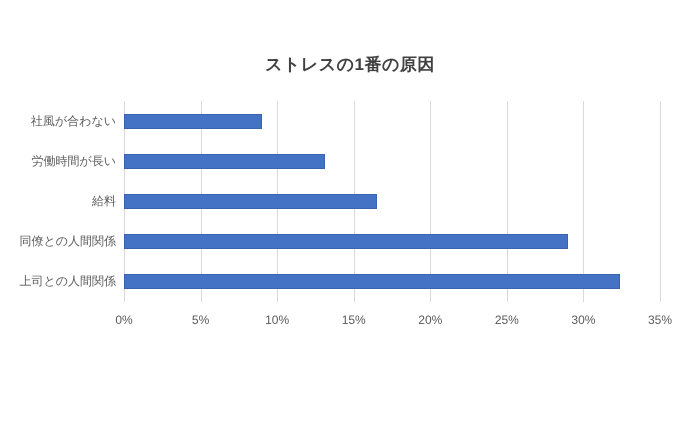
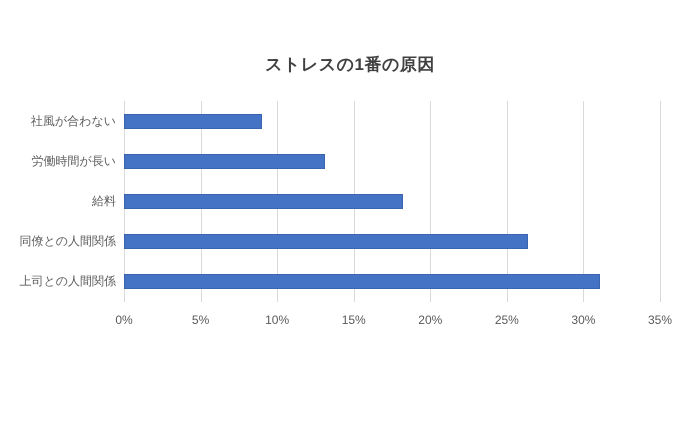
給料: 16.5% -> 18.2%
同僚との人間関係: 29.0% -> 26.4%
上司との人間関係: 32.4% -> 31.1%
